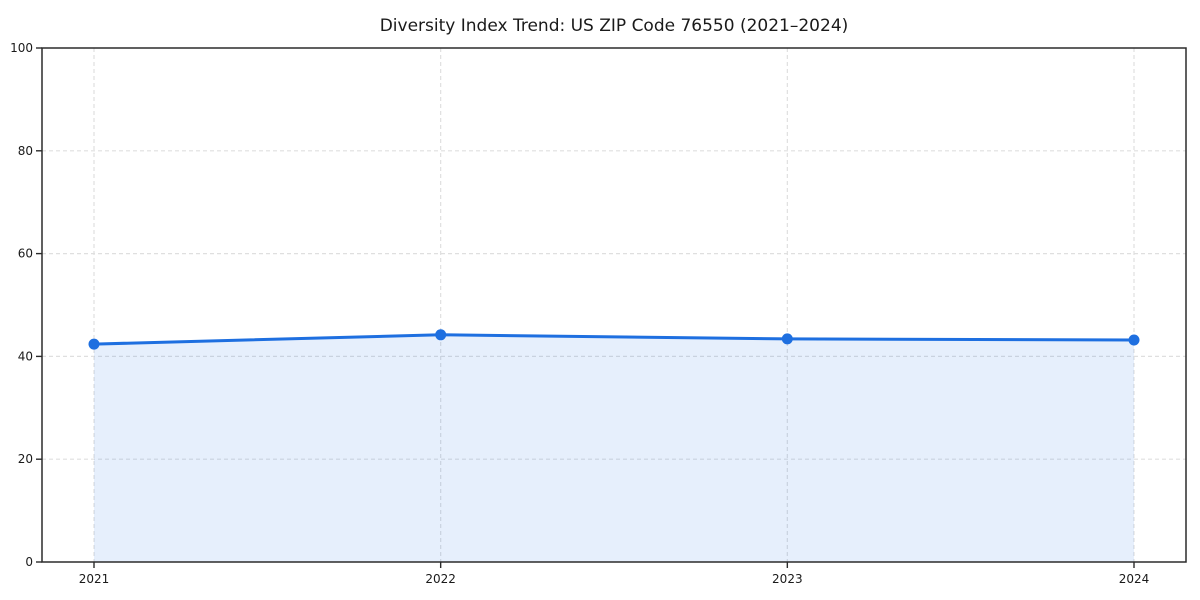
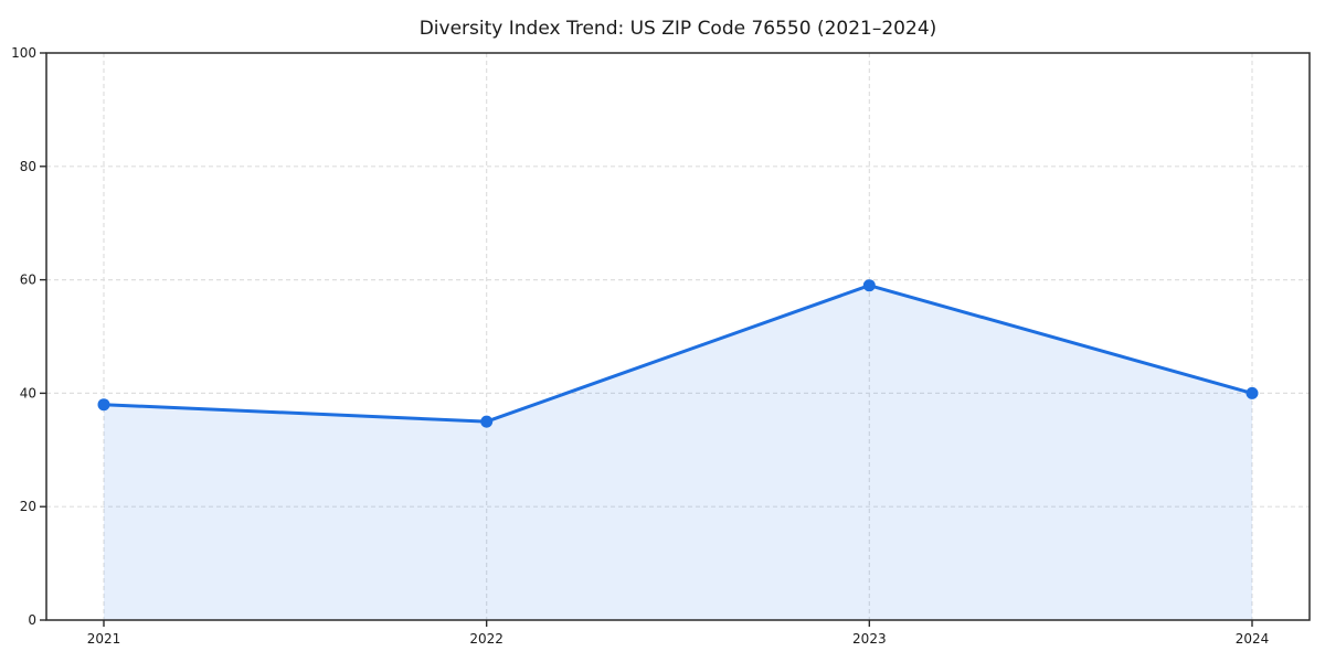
2021: 42 -> 38
2022: 44 -> 35
2023: 43 -> 59
2024: 43 -> 40
